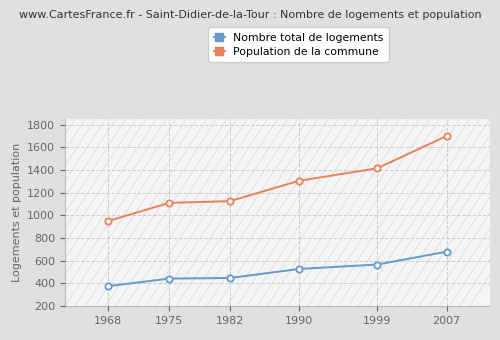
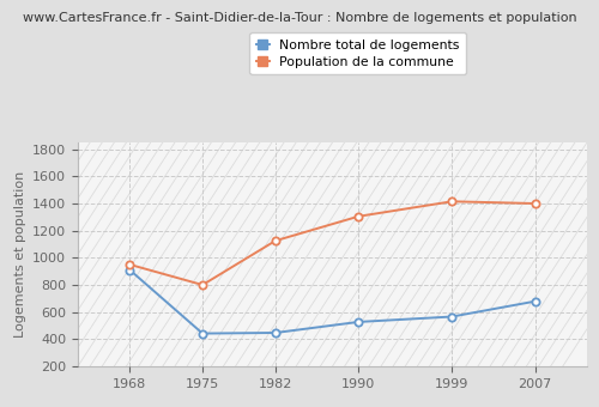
Nombre total de logements/1968: 380 -> 910
Population de la commune/1975: 1110 -> 800
Population de la commune/2007: 1700 -> 1400
